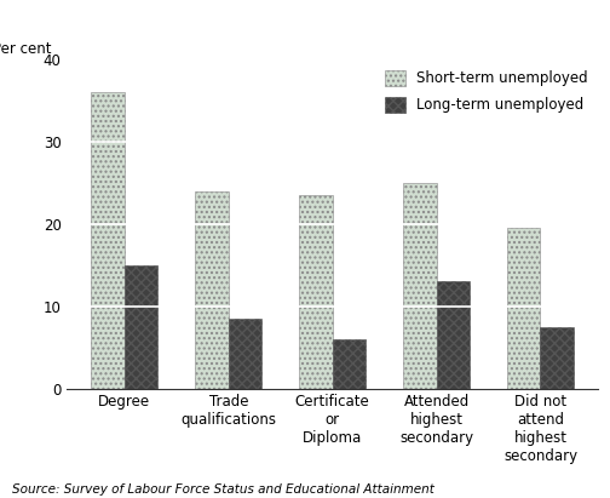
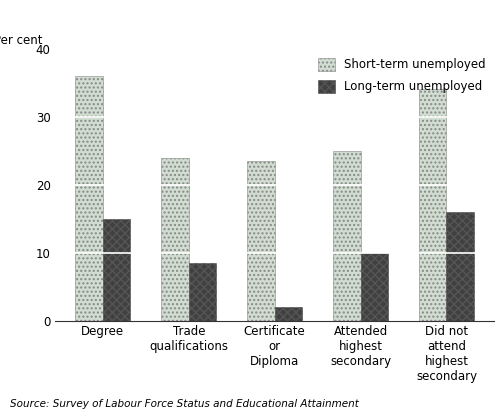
Long-term unemployed/Certificate or Diploma: 6.0 -> 2.0
Long-term unemployed/Attended highest secondary: 13.0 -> 10.0
Short-term unemployed/Did not attend highest secondary: 19.5 -> 34.2
Long-term unemployed/Did not attend highest secondary: 7.5 -> 16.0
